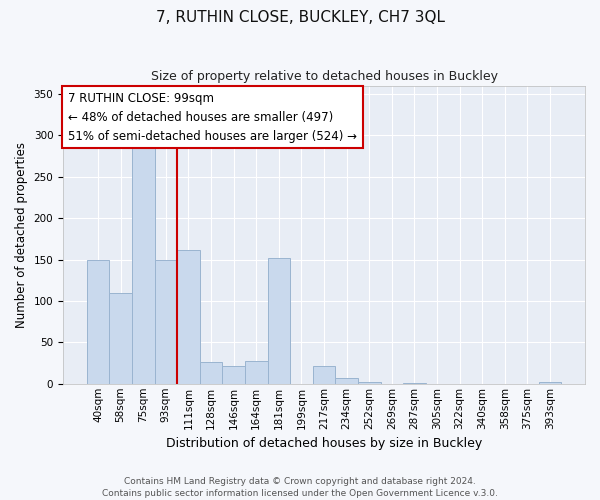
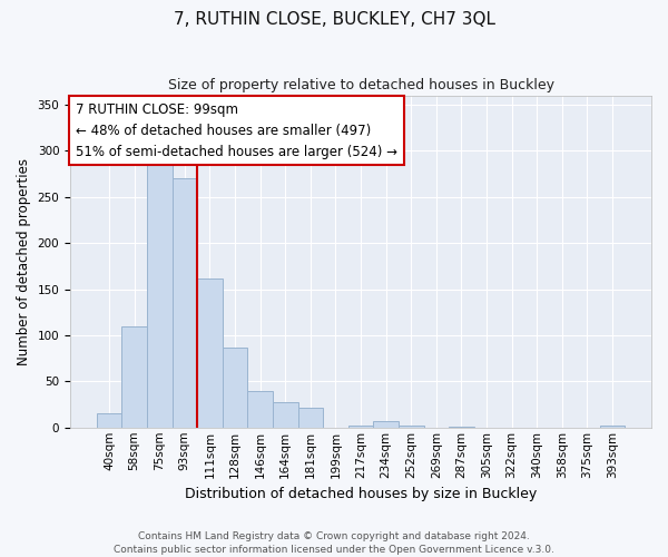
40sqm: 150 -> 16
93sqm: 150 -> 270
128sqm: 26 -> 87
146sqm: 22 -> 40
181sqm: 152 -> 22
217sqm: 22 -> 2
